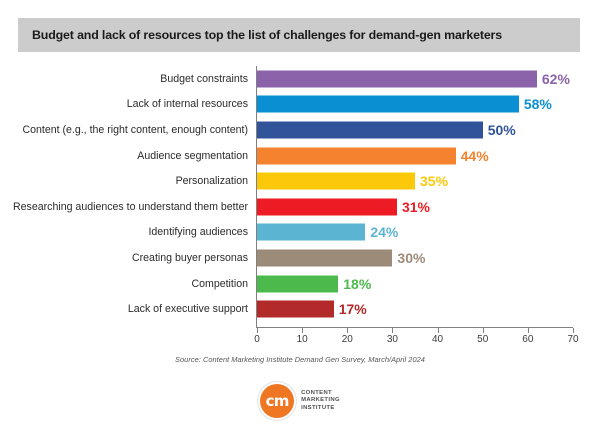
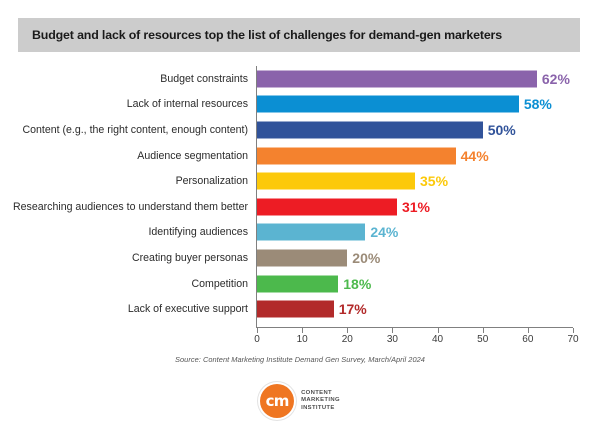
Creating buyer personas: 30% -> 20%
